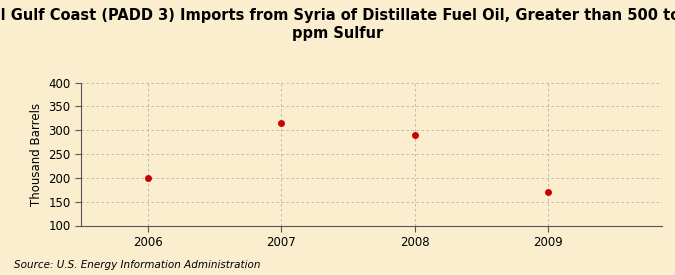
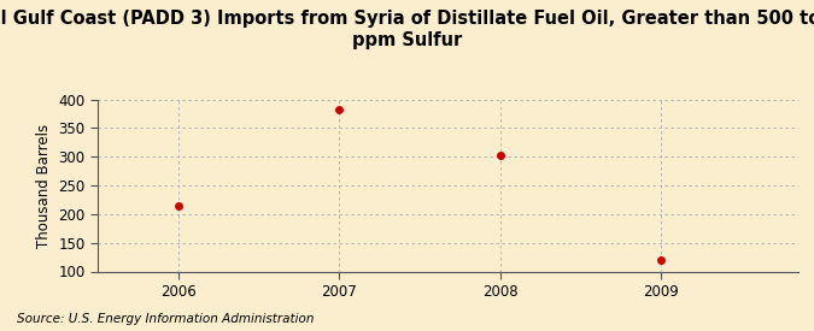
2006: 200 -> 215
2007: 315 -> 383
2008: 290 -> 302
2009: 170 -> 120
